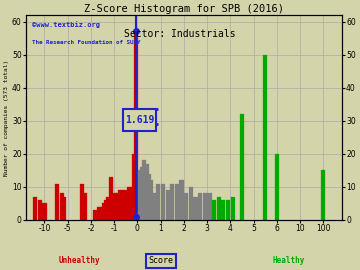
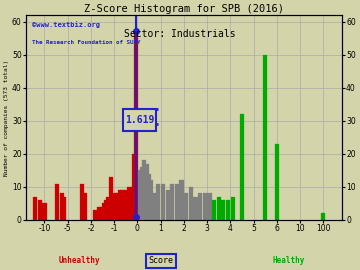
6: 20 -> 23
100: 15 -> 2
